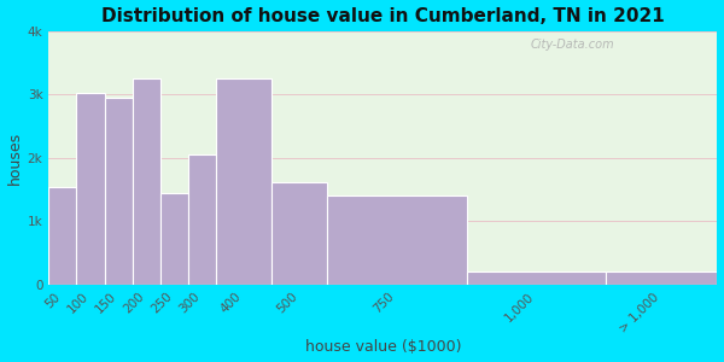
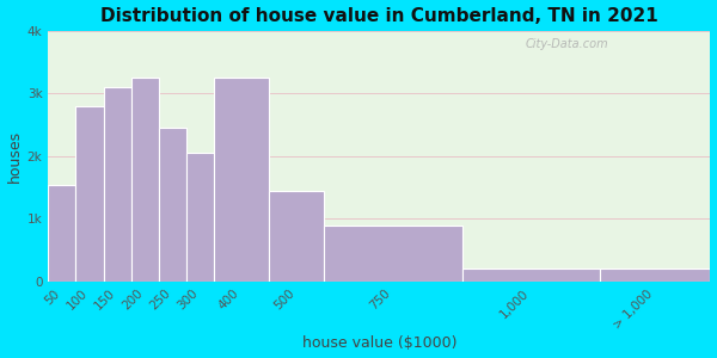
100: 3.02k -> 2.80k
150: 2.96k -> 3.10k
250: 1.44k -> 2.45k
500: 1.62k -> 1.45k
750: 1.40k -> 0.90k
